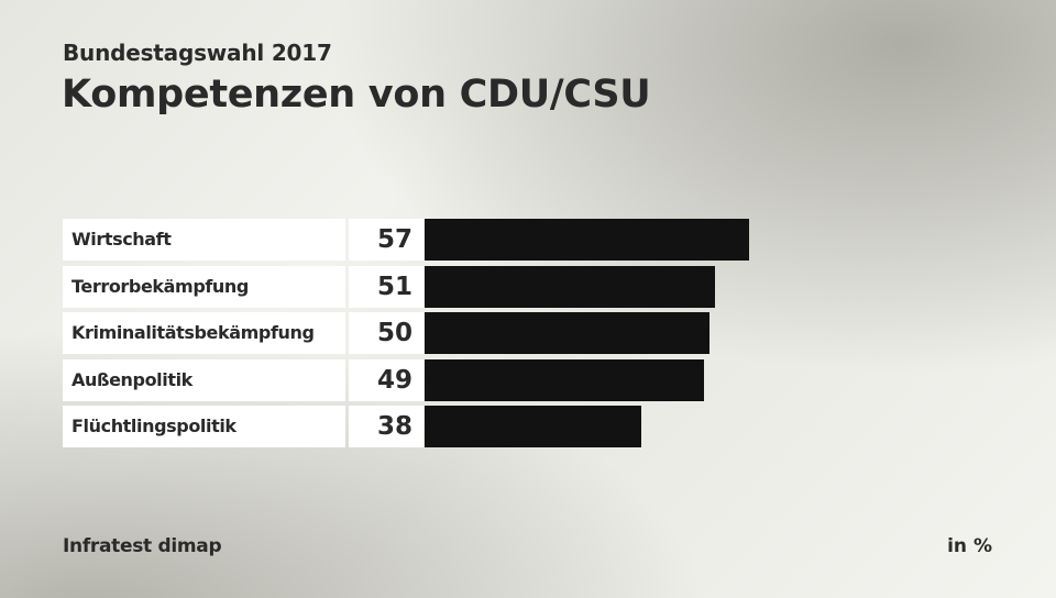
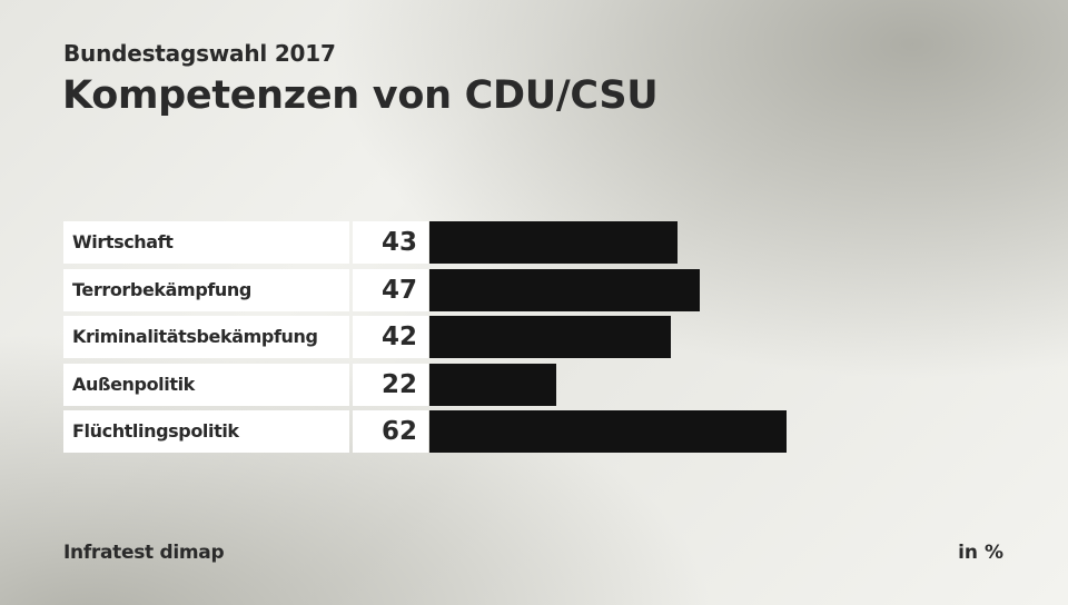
Wirtschaft: 57 -> 43
Terrorbekämpfung: 51 -> 47
Kriminalitätsbekämpfung: 50 -> 42
Außenpolitik: 49 -> 22
Flüchtlingspolitik: 38 -> 62
